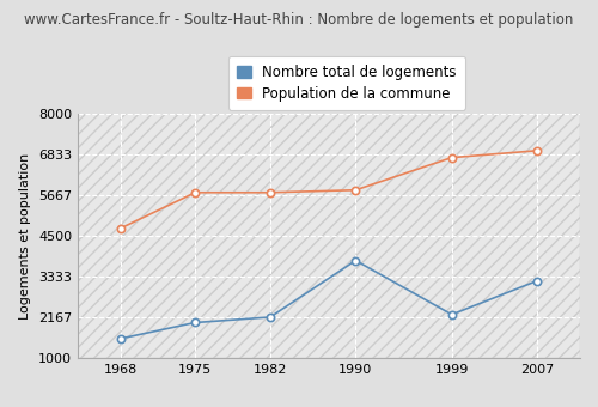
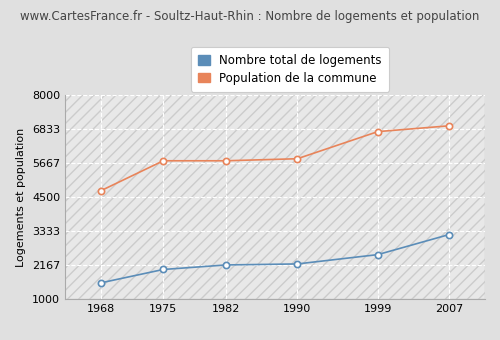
Nombre total de logements/1990: 3800 -> 2210
Nombre total de logements/1999: 2250 -> 2530
